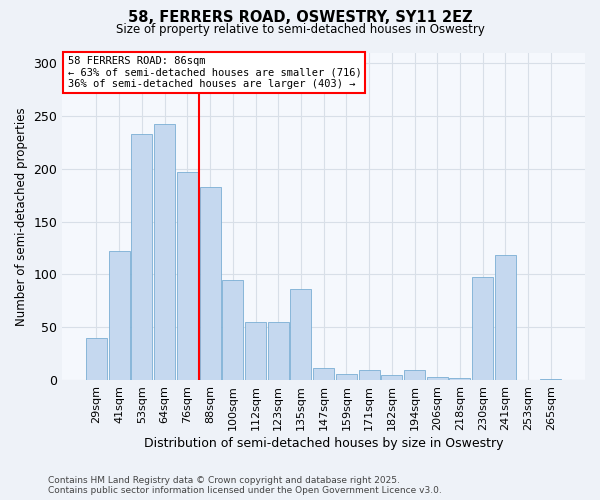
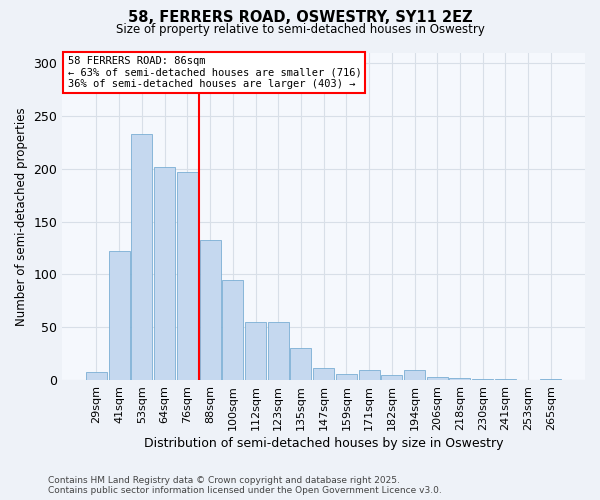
29sqm: 40 -> 8
64sqm: 242 -> 202
88sqm: 183 -> 133
135sqm: 86 -> 30
230sqm: 98 -> 1
241sqm: 118 -> 1
